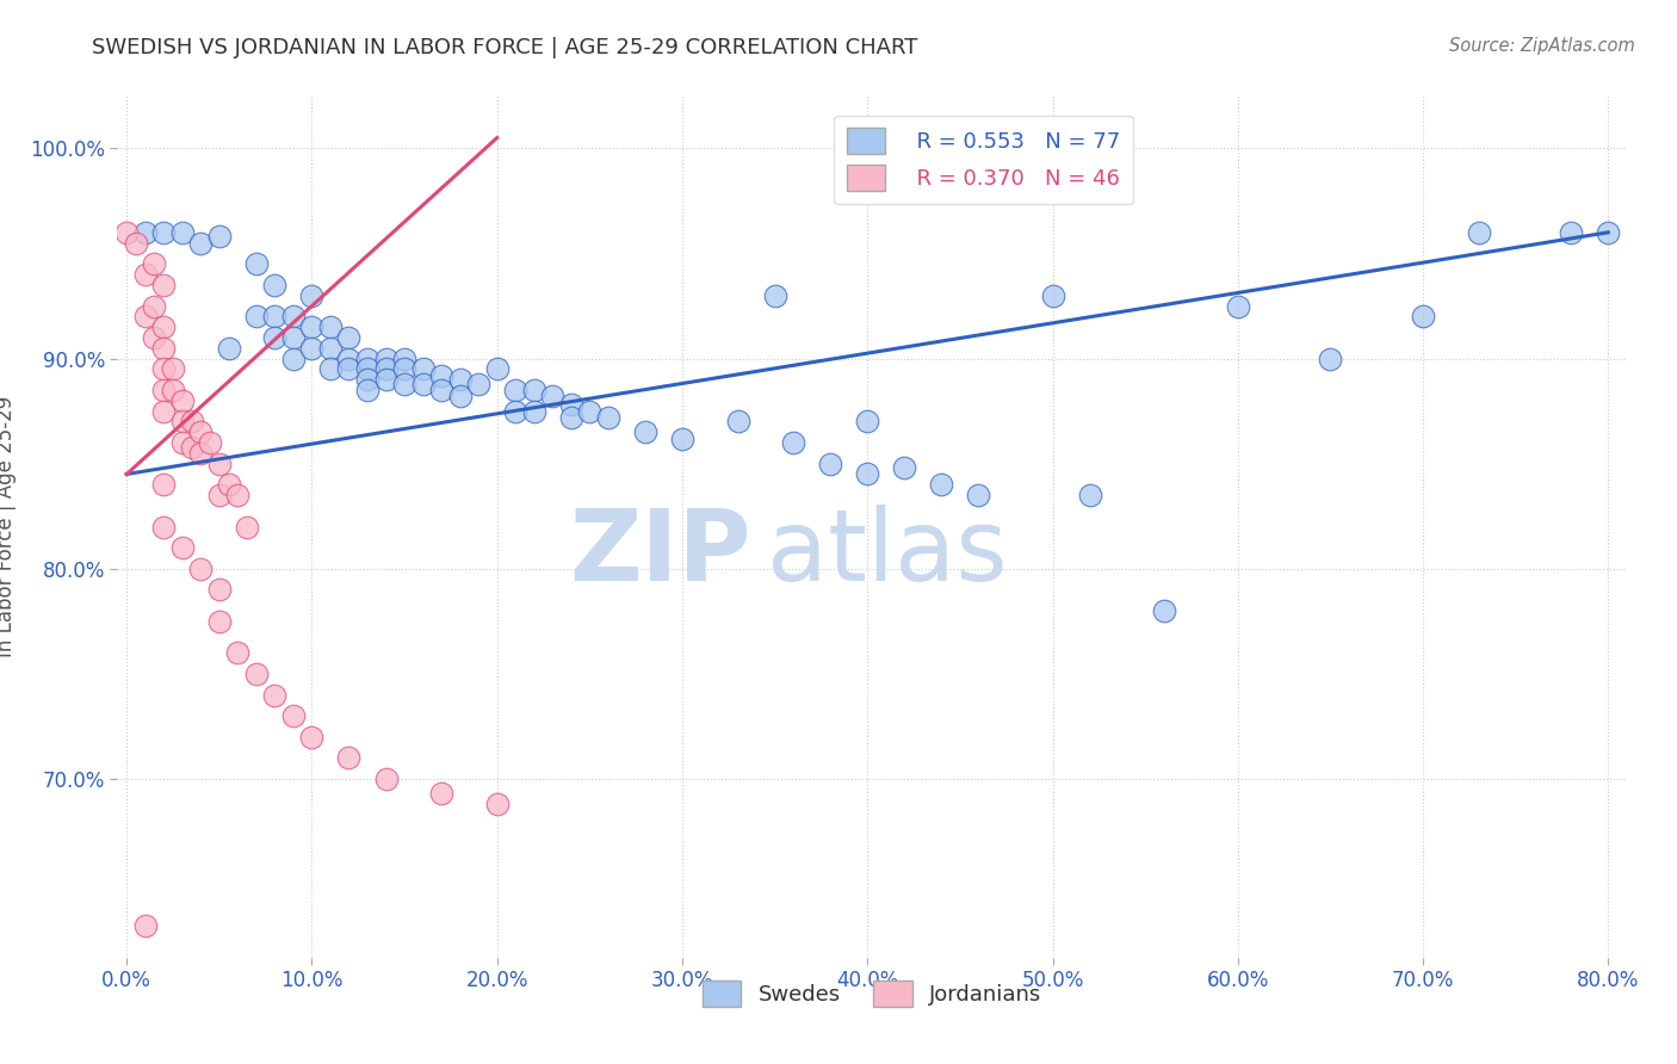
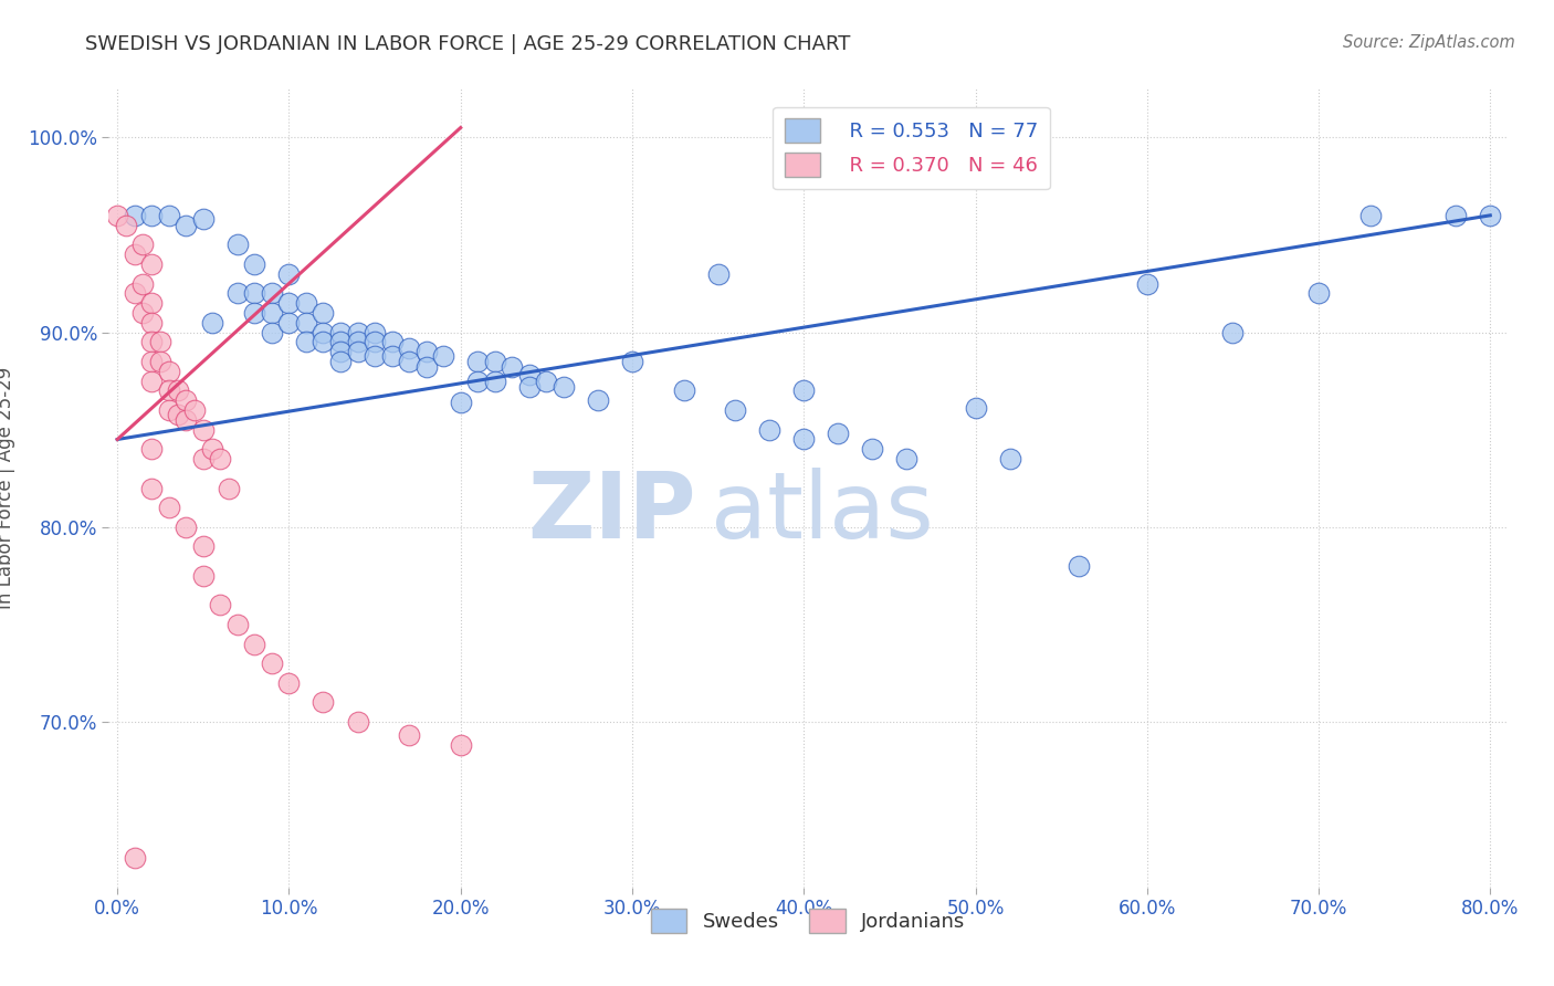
Swedes/20.0%: 89.5% -> 86.4%
Swedes/30.0%: 86.2% -> 88.5%
Swedes/50.0%: 93.0% -> 86.1%
